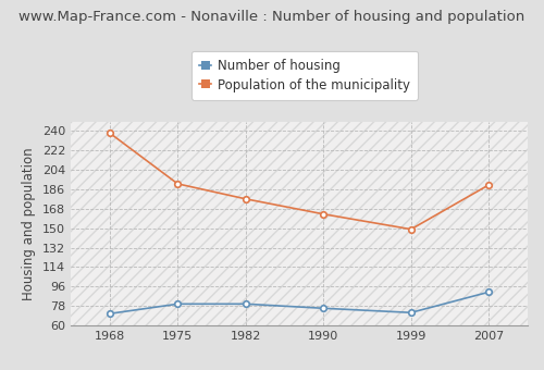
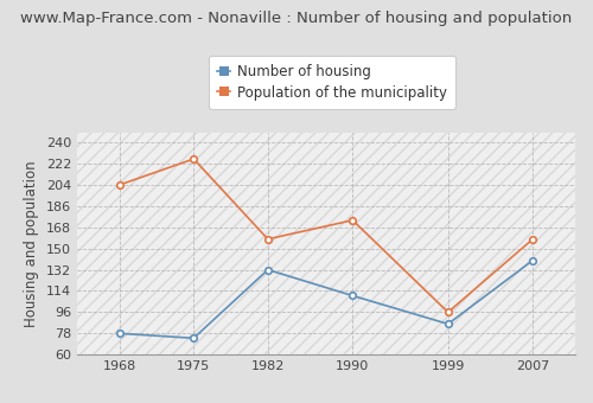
Number of housing/1968: 71 -> 78
Population of the municipality/1968: 238 -> 204
Number of housing/1975: 80 -> 74
Population of the municipality/1975: 191 -> 226
Number of housing/1982: 80 -> 132
Population of the municipality/1982: 177 -> 158
Number of housing/1990: 76 -> 110
Population of the municipality/1990: 163 -> 174
Number of housing/1999: 72 -> 86
Population of the municipality/1999: 149 -> 96
Number of housing/2007: 91 -> 140
Population of the municipality/2007: 190 -> 158
